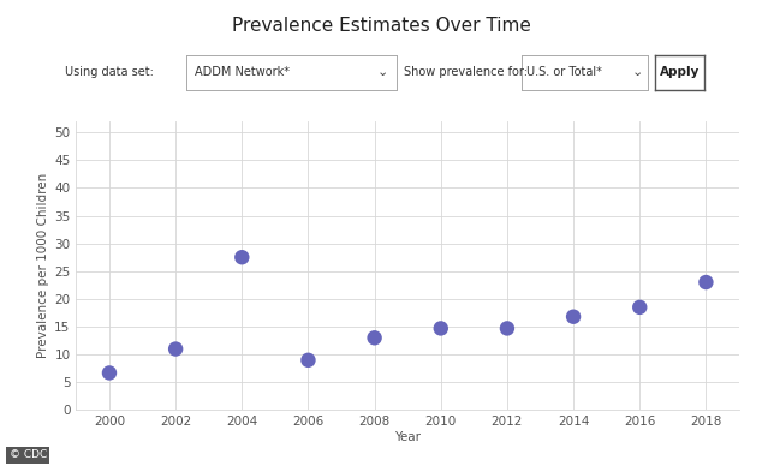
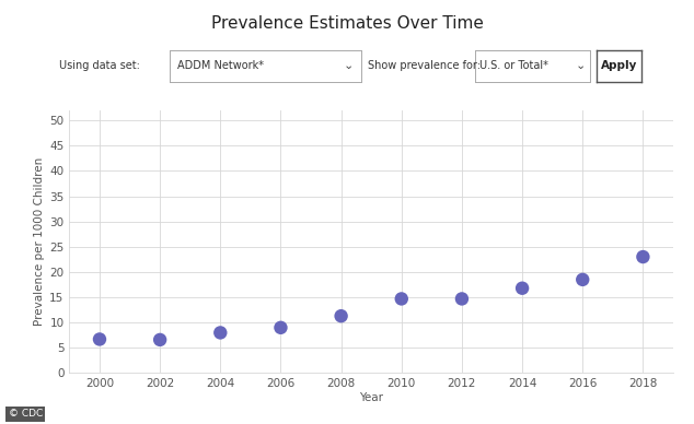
2002: 11.0 -> 6.6
2004: 27.5 -> 8.0
2008: 13.0 -> 11.3
